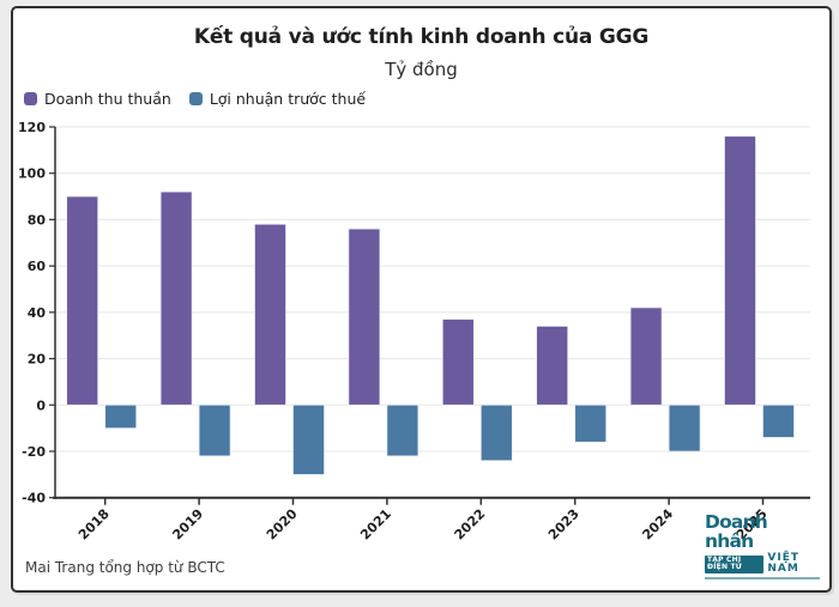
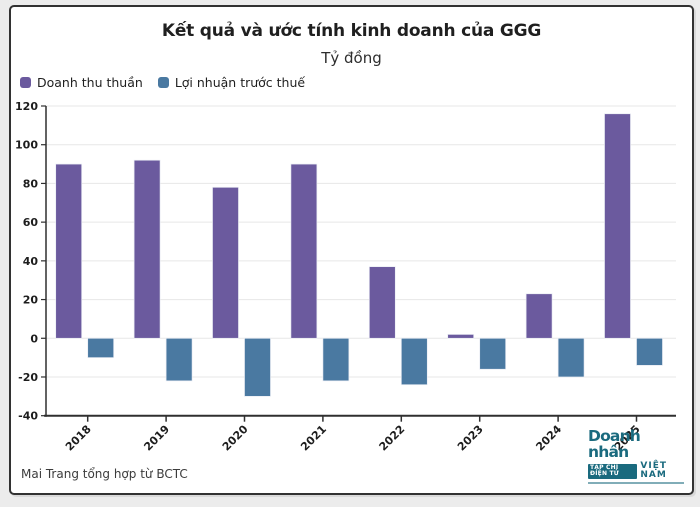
Doanh thu thuần/2021: 76 -> 90
Doanh thu thuần/2023: 34 -> 2
Doanh thu thuần/2024: 42 -> 23
